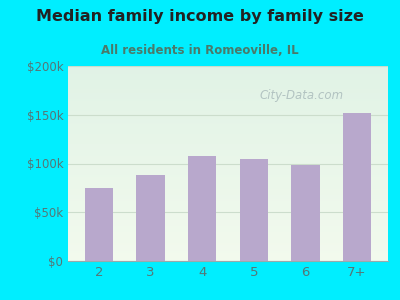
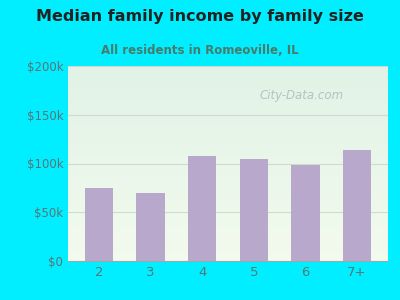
3: $88k -> $70k
7+: $152k -> $114k
